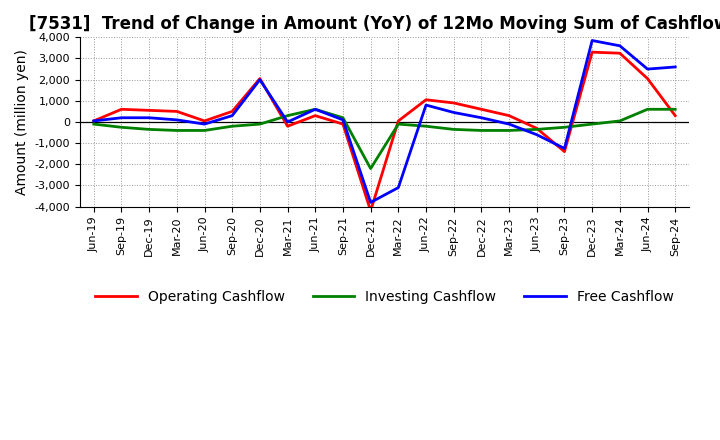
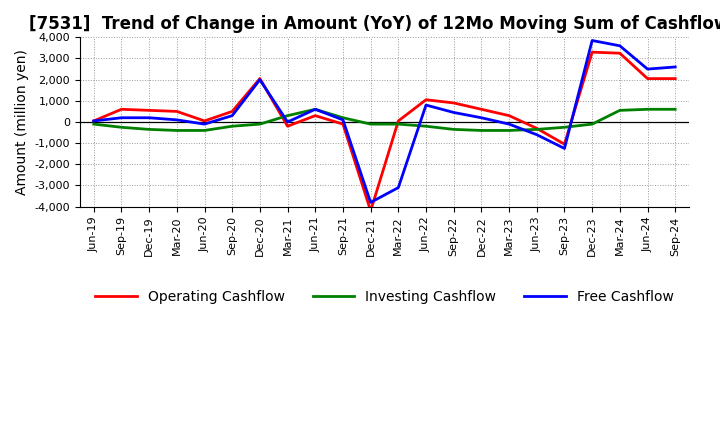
Investing Cashflow/Dec-21: -2,200 -> -100
Operating Cashflow/Sep-23: -1,400 -> -1,050
Investing Cashflow/Mar-24: 50 -> 550
Operating Cashflow/Sep-24: 300 -> 2,050
